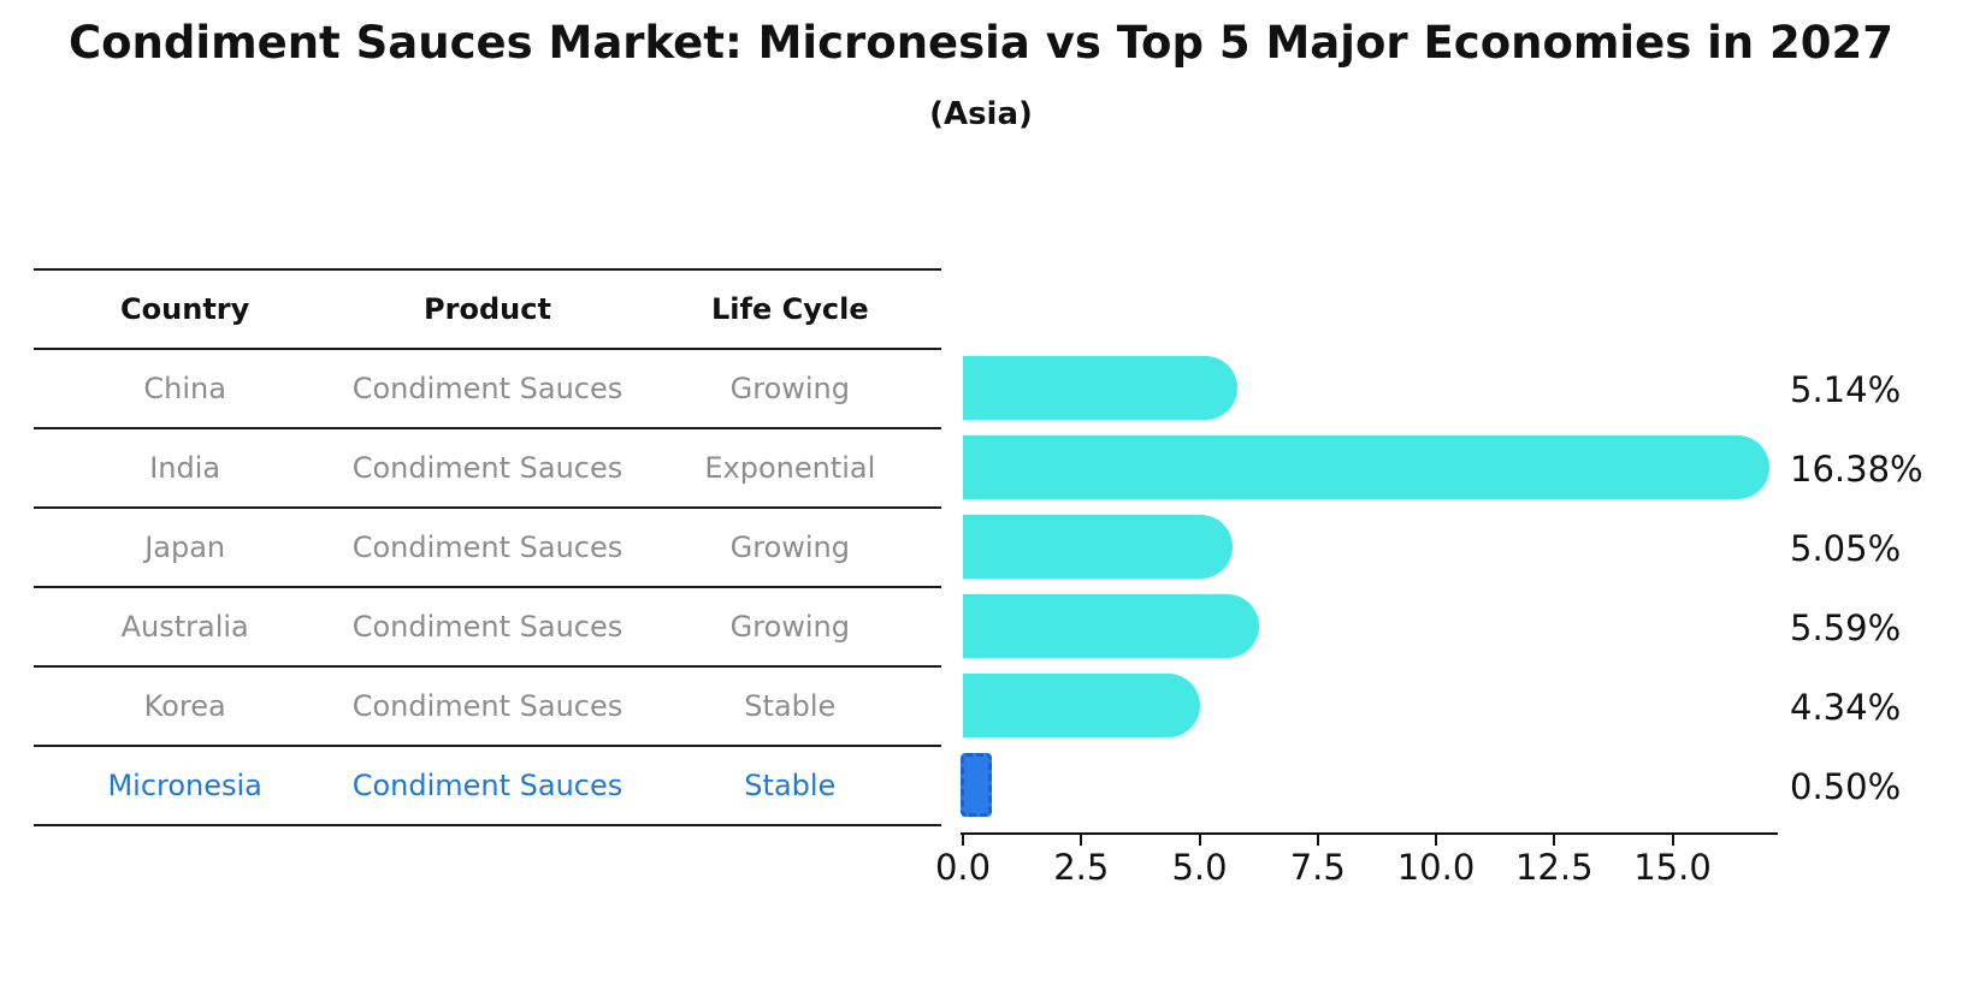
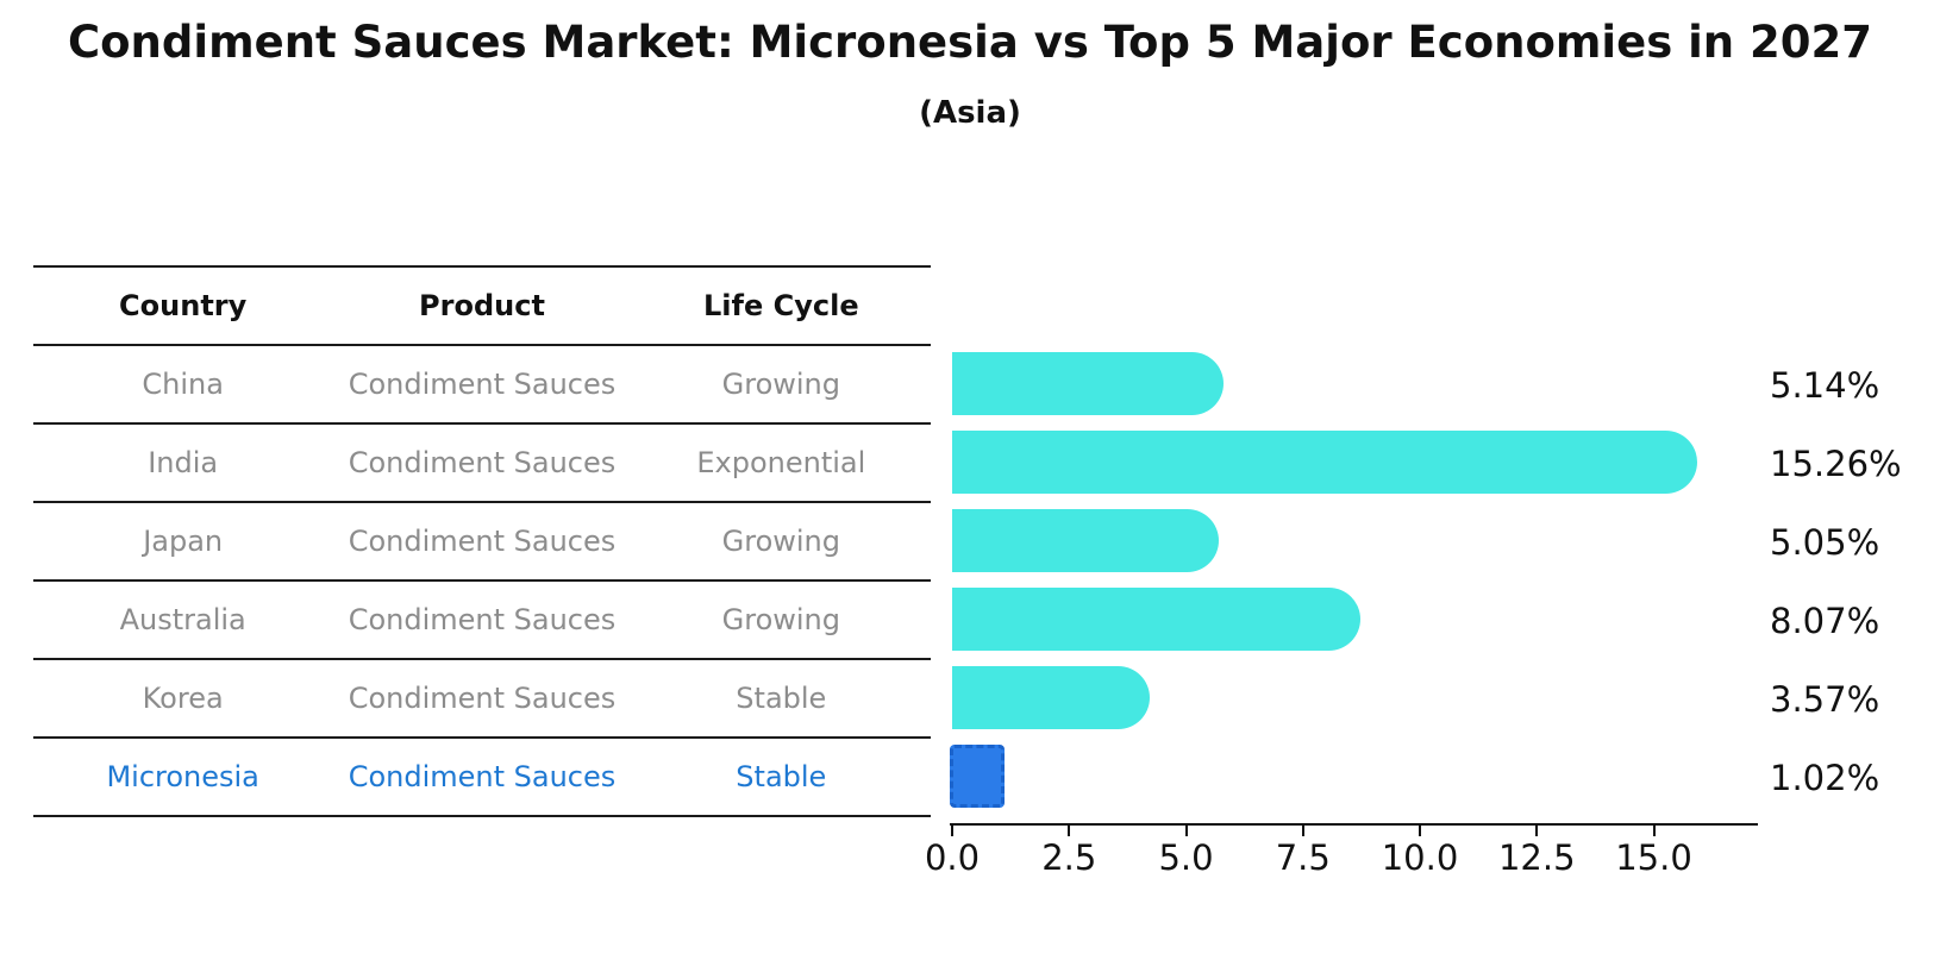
India: 16.38% -> 15.26%
Australia: 5.59% -> 8.07%
Korea: 4.34% -> 3.57%
Micronesia: 0.50% -> 1.02%
